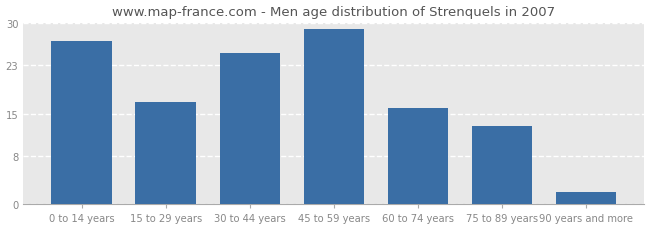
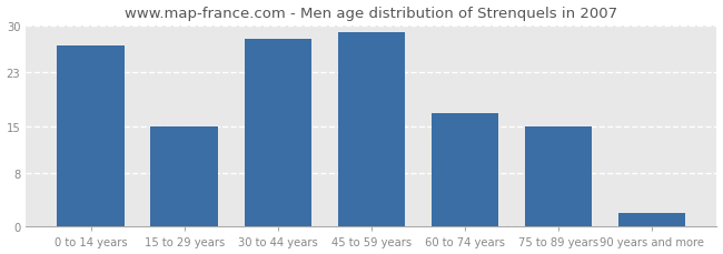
15 to 29 years: 17 -> 15
30 to 44 years: 25 -> 28
60 to 74 years: 16 -> 17
75 to 89 years: 13 -> 15
